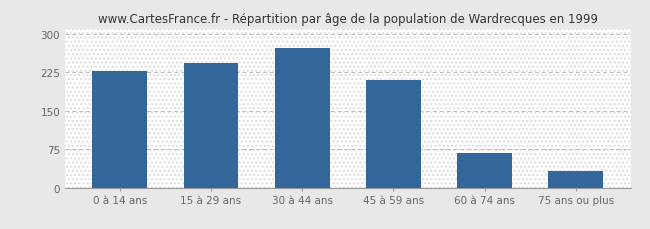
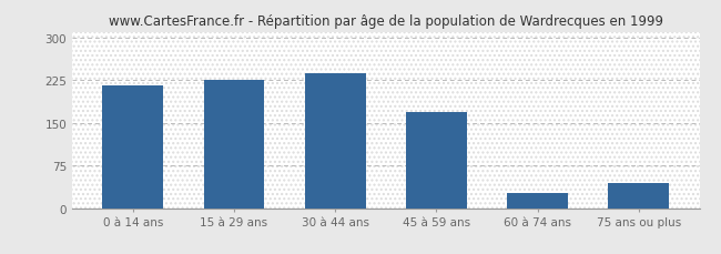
0 à 14 ans: 228 -> 216
15 à 29 ans: 243 -> 226
30 à 44 ans: 272 -> 238
45 à 59 ans: 210 -> 170
60 à 74 ans: 68 -> 26
75 ans ou plus: 32 -> 44
